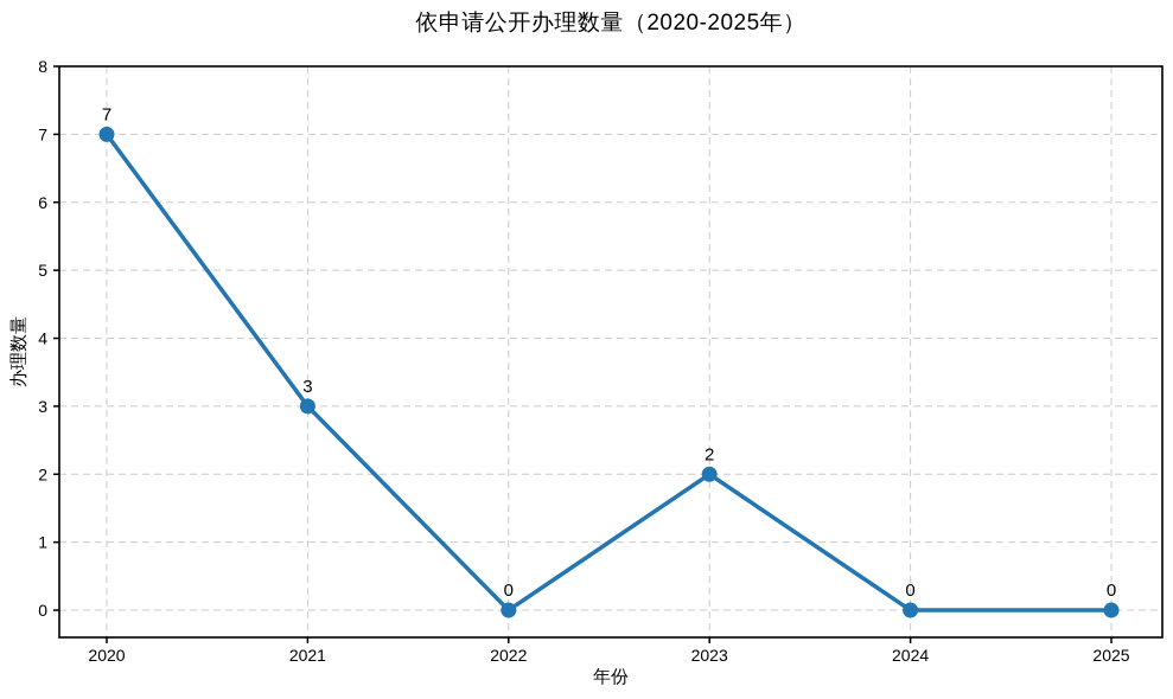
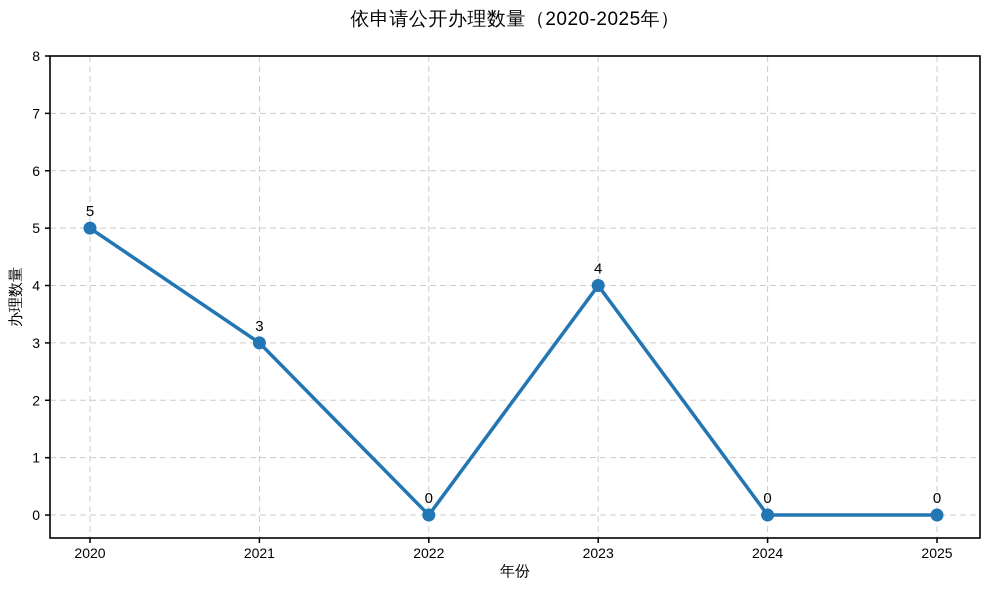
2020: 7 -> 5
2023: 2 -> 4
